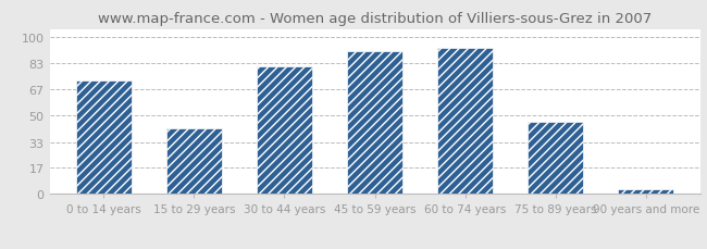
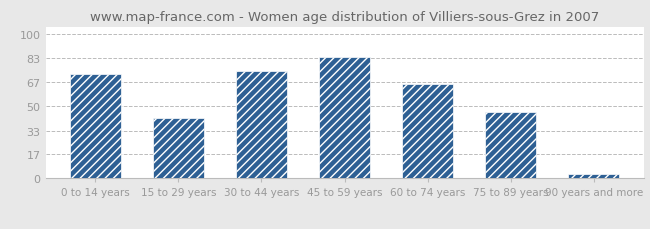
30 to 44 years: 81 -> 74
45 to 59 years: 91 -> 84
60 to 74 years: 93 -> 65
